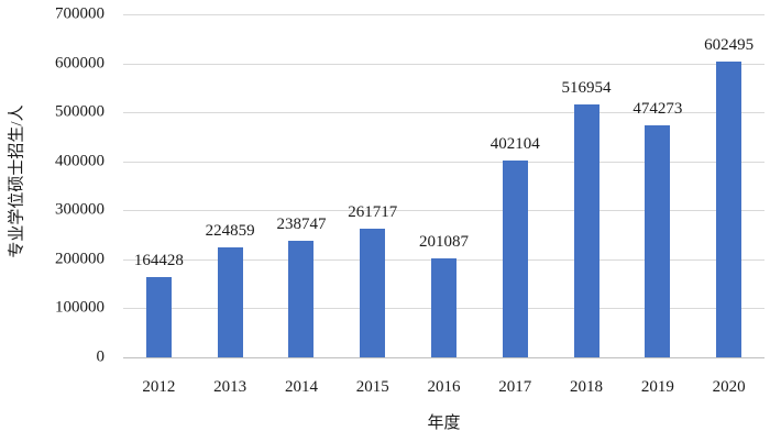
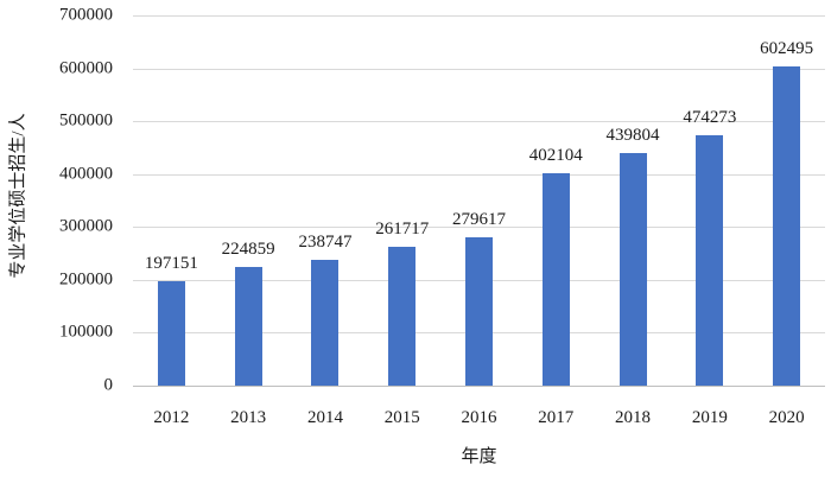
2012: 164428 -> 197151
2016: 201087 -> 279617
2018: 516954 -> 439804
